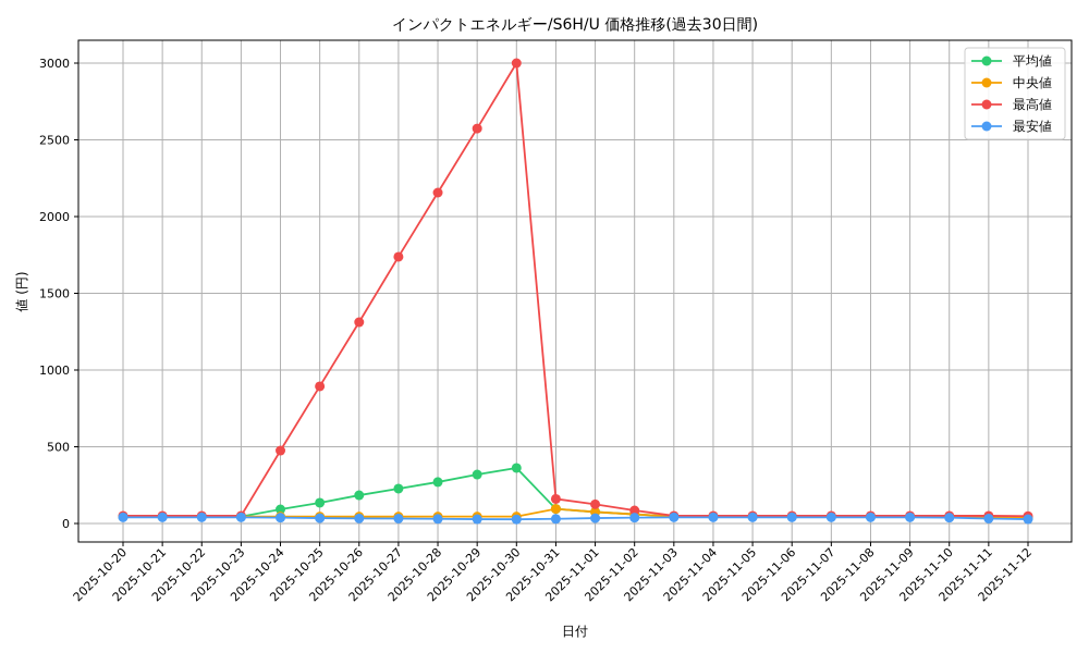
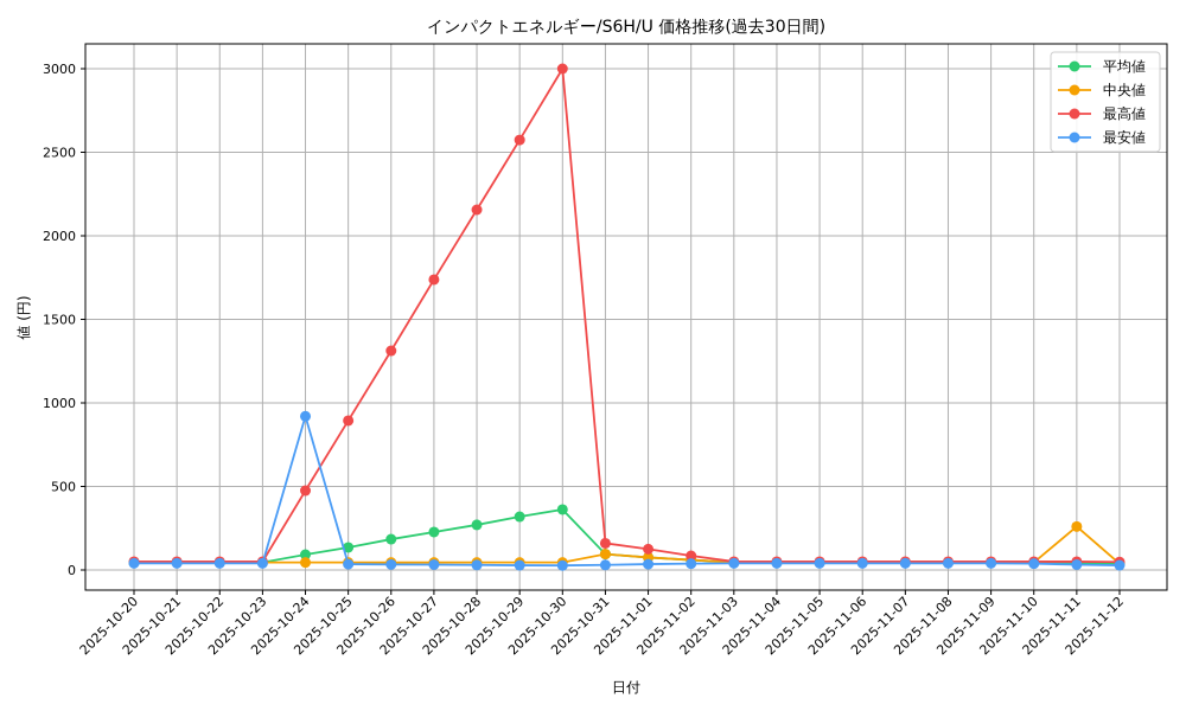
最安値/2025-10-24: 40 -> 920
中央値/2025-11-11: 40 -> 260
